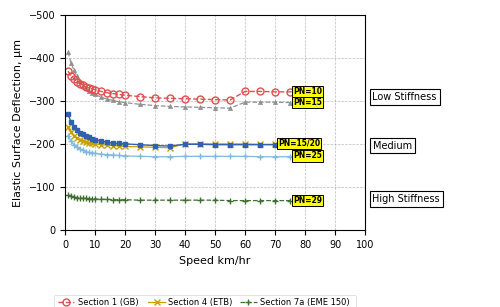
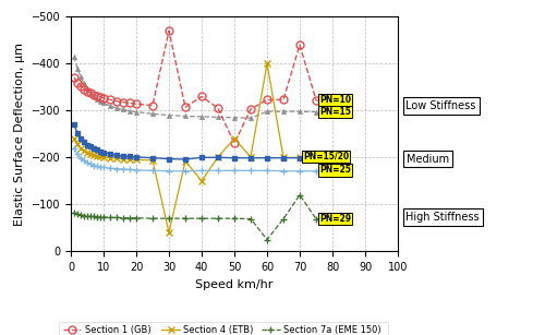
Section 1 (GB)/30: -308 -> -470
Section 4 (ETB)/30: -193 -> -40
Section 1 (GB)/40: -306 -> -330
Section 4 (ETB)/40: -201 -> -150
Section 1 (GB)/50: -304 -> -230
Section 4 (ETB)/50: -201 -> -240
Section 4 (ETB)/60: -201 -> -400
Section 7a (EME 150)/60: -69 -> -25
Section 1 (GB)/70: -322 -> -440
Section 7a (EME 150)/70: -69 -> -120
